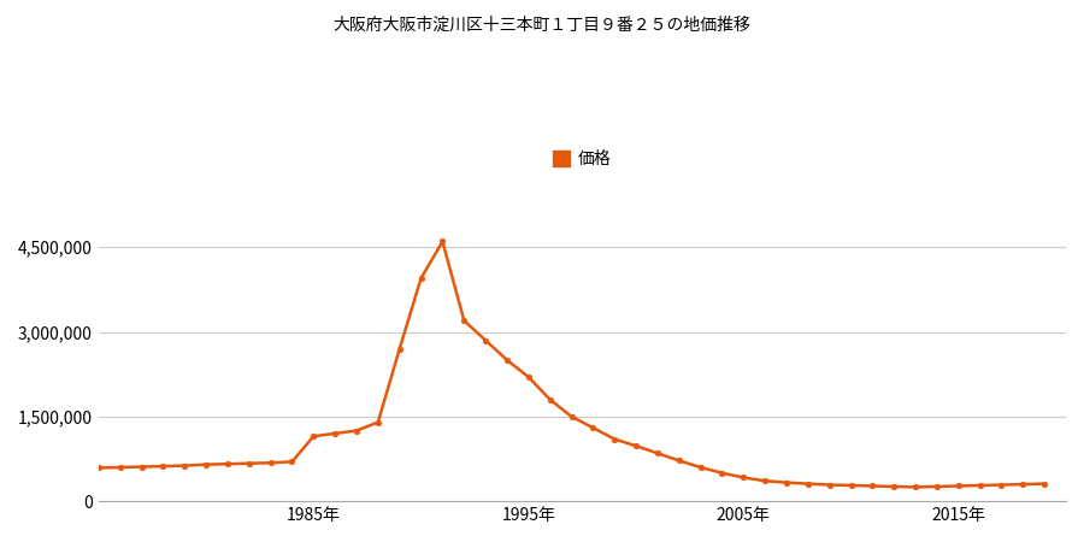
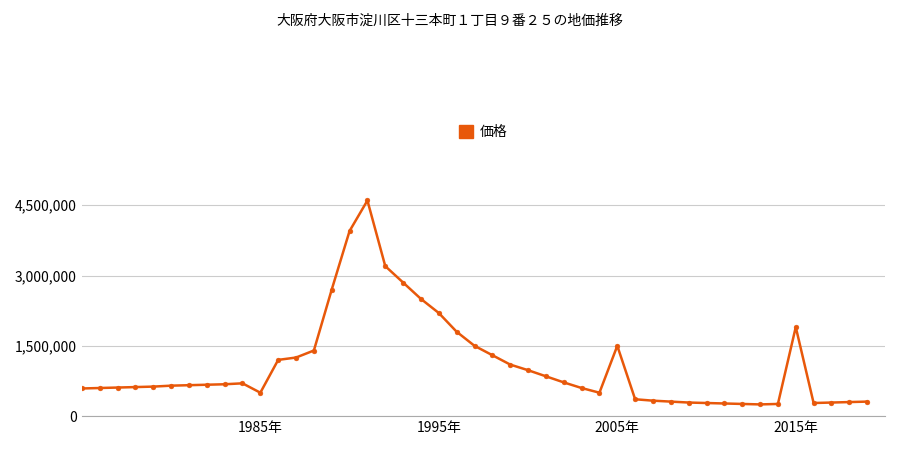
1985年: 1,150,000 -> 500,000
2005年: 420,000 -> 1,500,000
2015年: 270,000 -> 1,900,000
